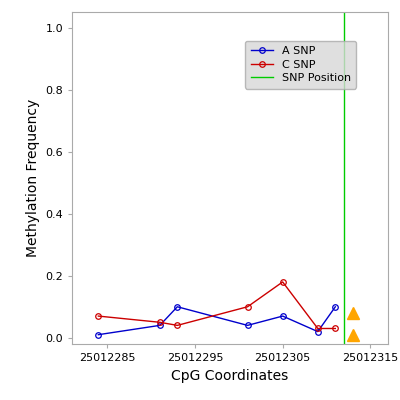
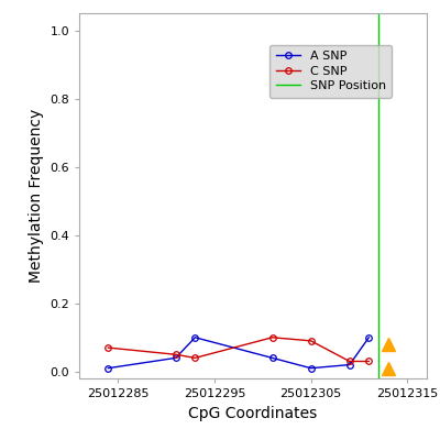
A SNP/25012305: 0.07 -> 0.01
C SNP/25012305: 0.18 -> 0.09
